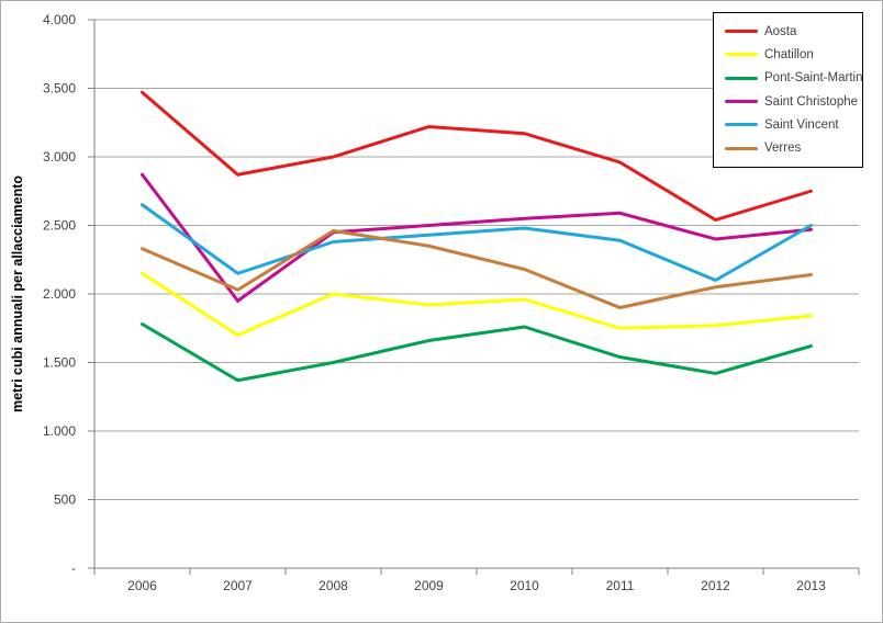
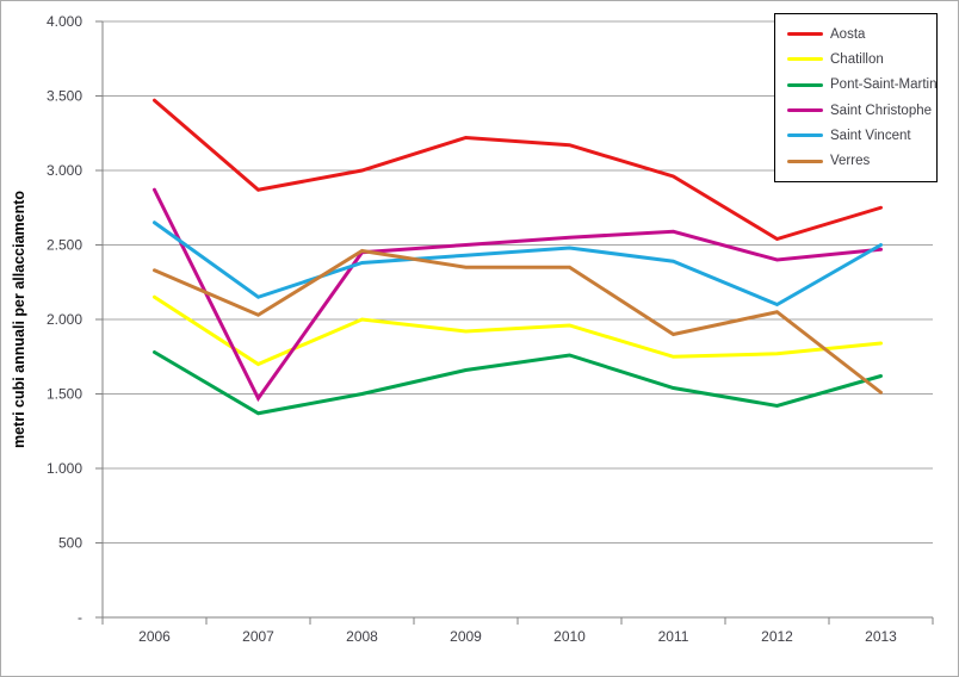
Saint Christophe/2007: 1950 -> 1470
Verres/2010: 2180 -> 2350
Verres/2013: 2140 -> 1510
